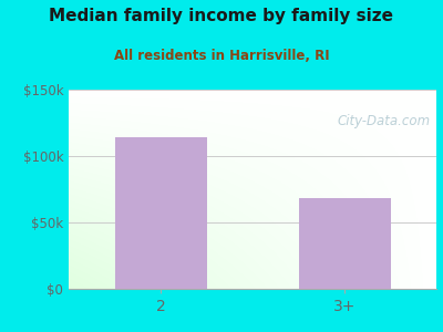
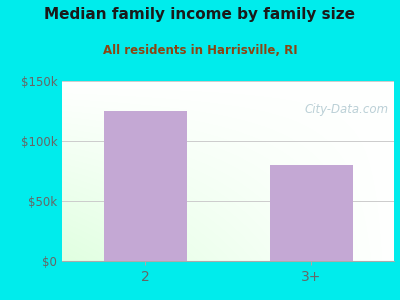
2: $114k -> $125k
3+: $68k -> $80k
